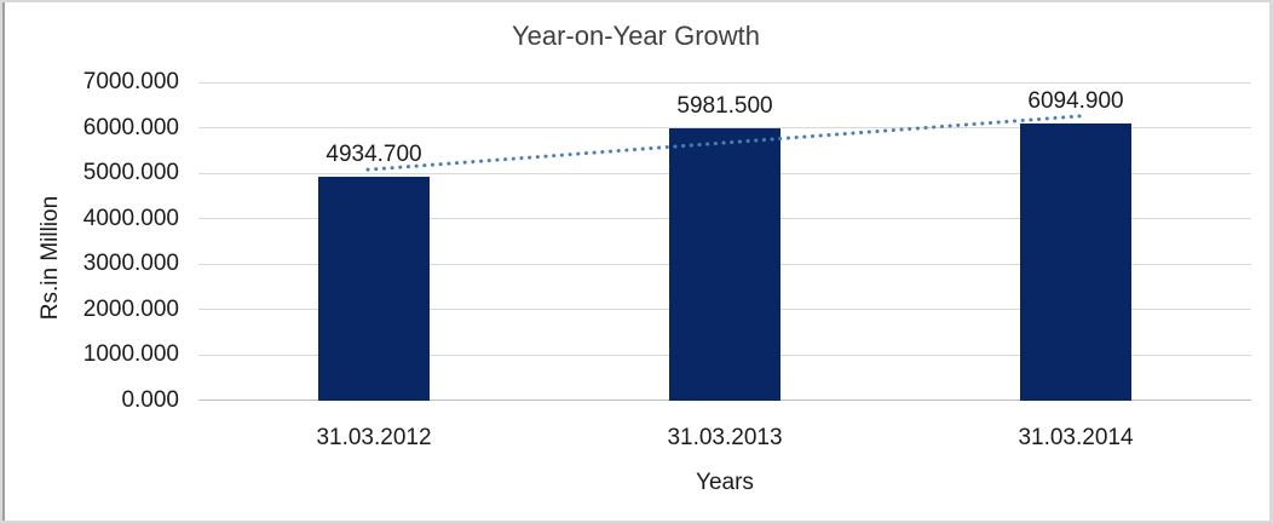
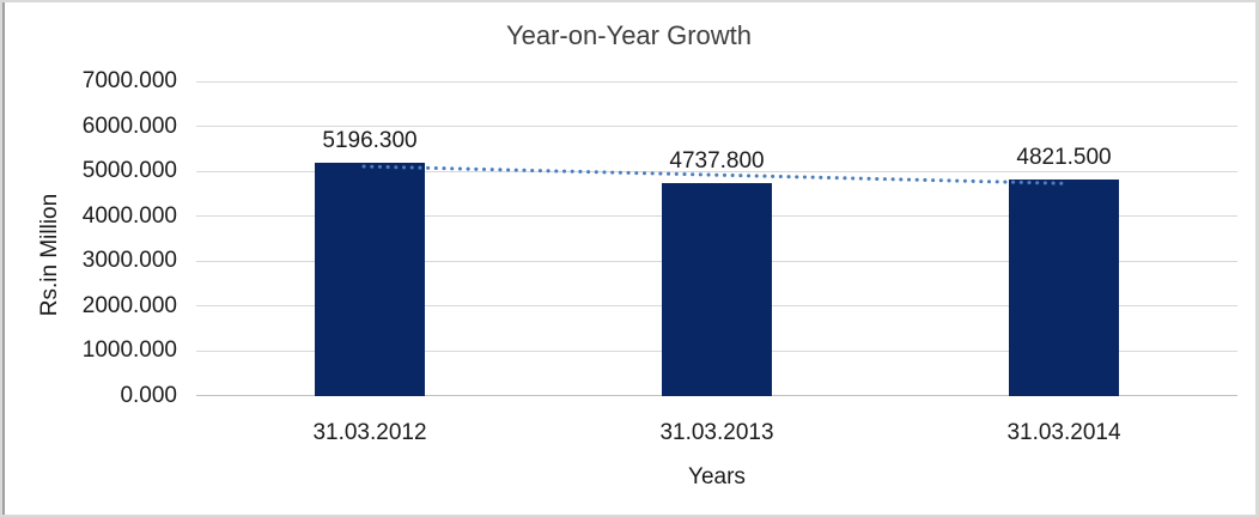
31.03.2012: 4934.700 -> 5196.300
31.03.2013: 5981.500 -> 4737.800
31.03.2014: 6094.900 -> 4821.500
